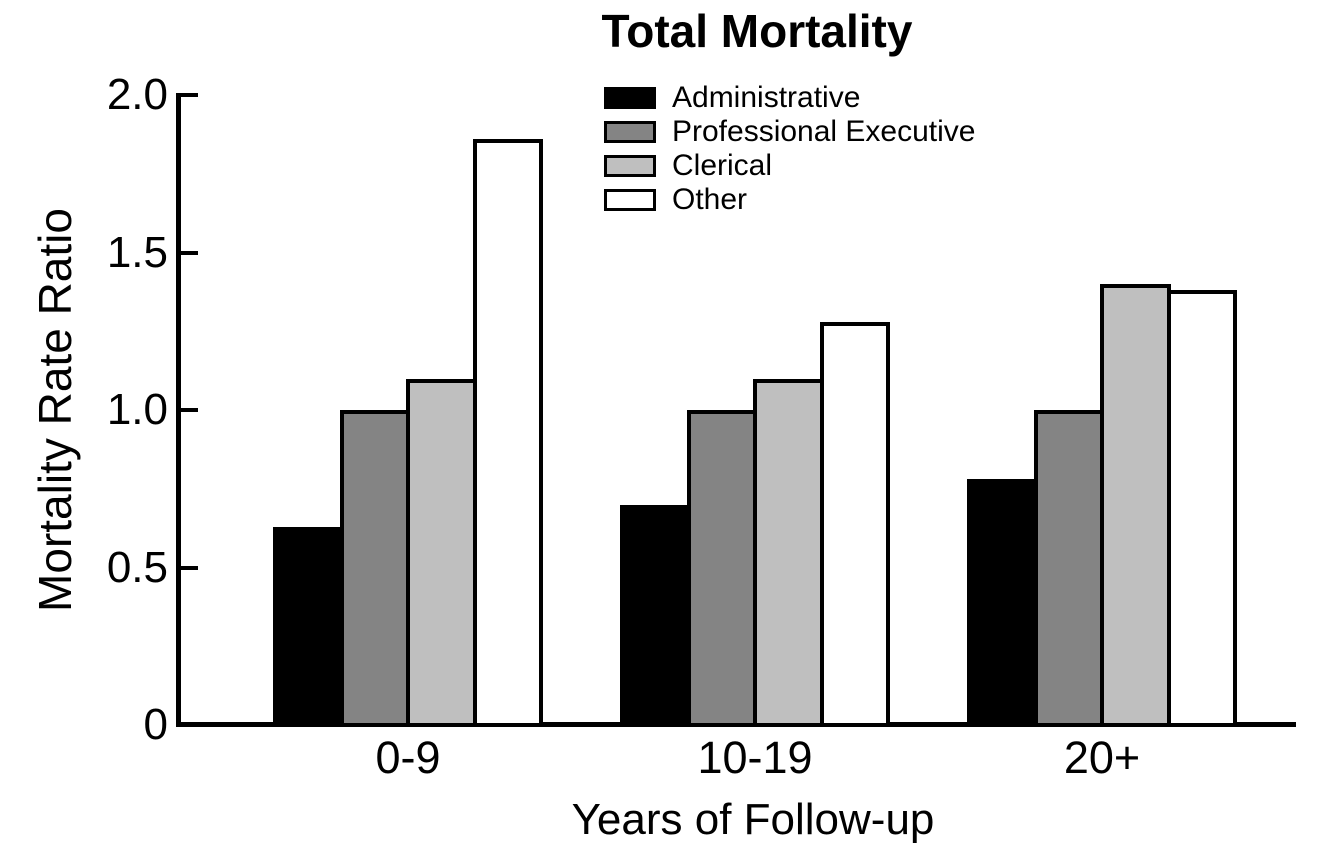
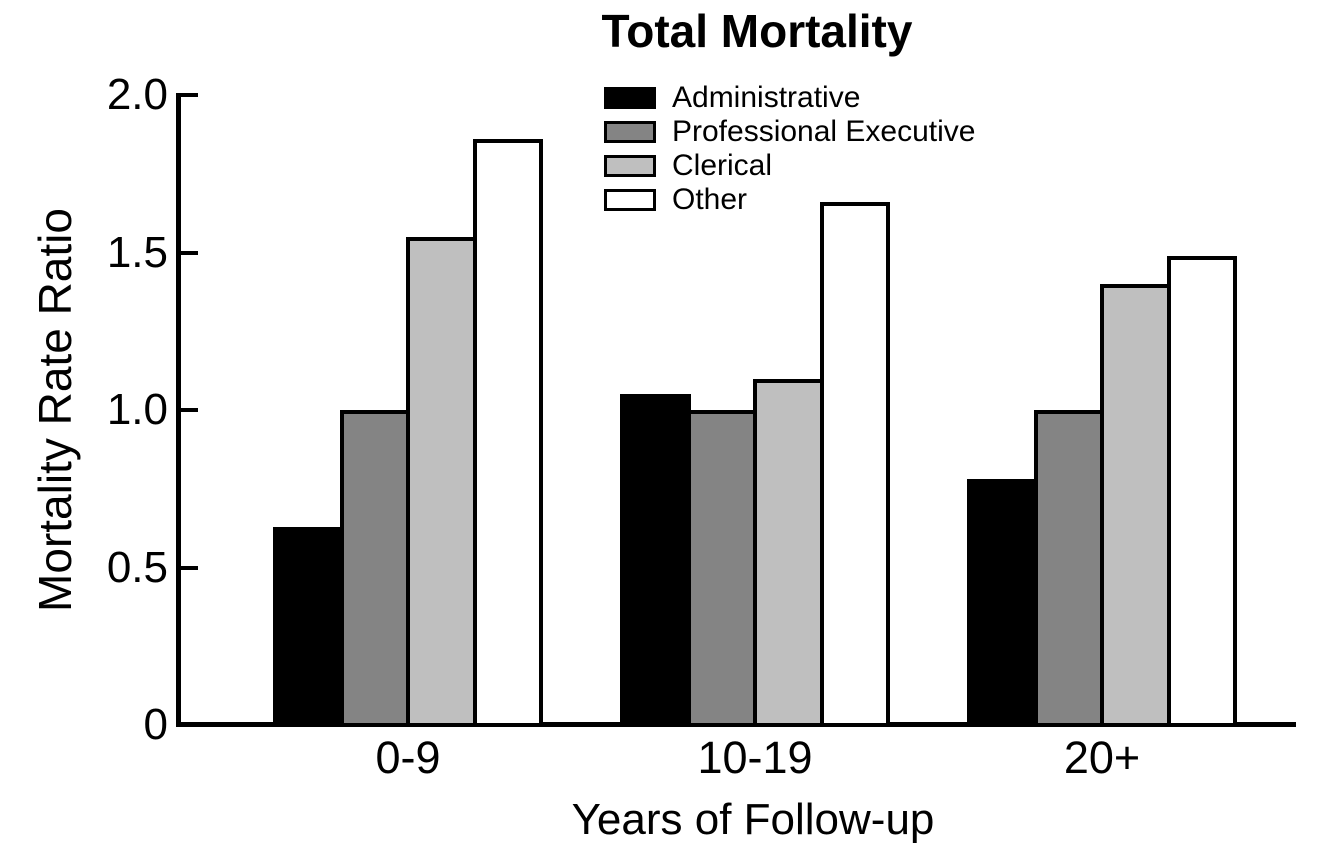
Clerical/0-9: 1.10 -> 1.55
Administrative/10-19: 0.70 -> 1.05
Other/10-19: 1.28 -> 1.66
Other/20+: 1.38 -> 1.49
